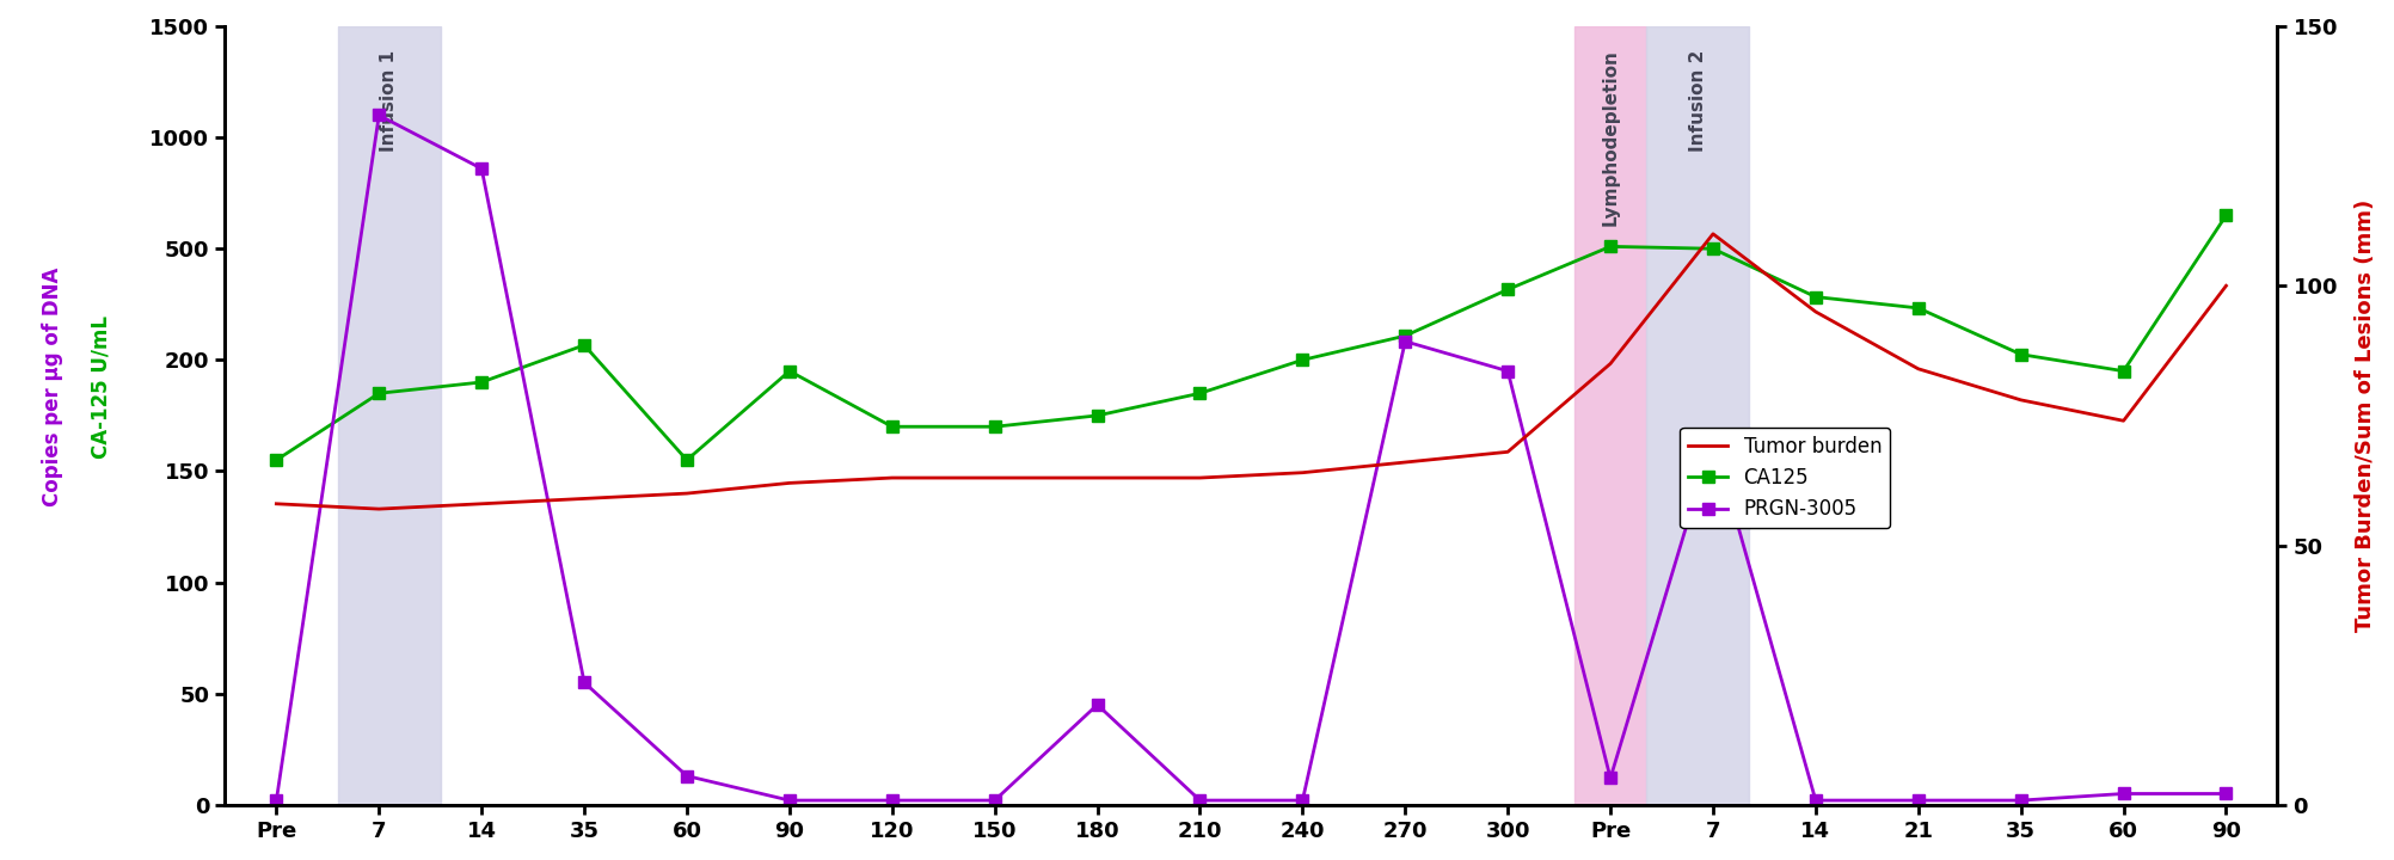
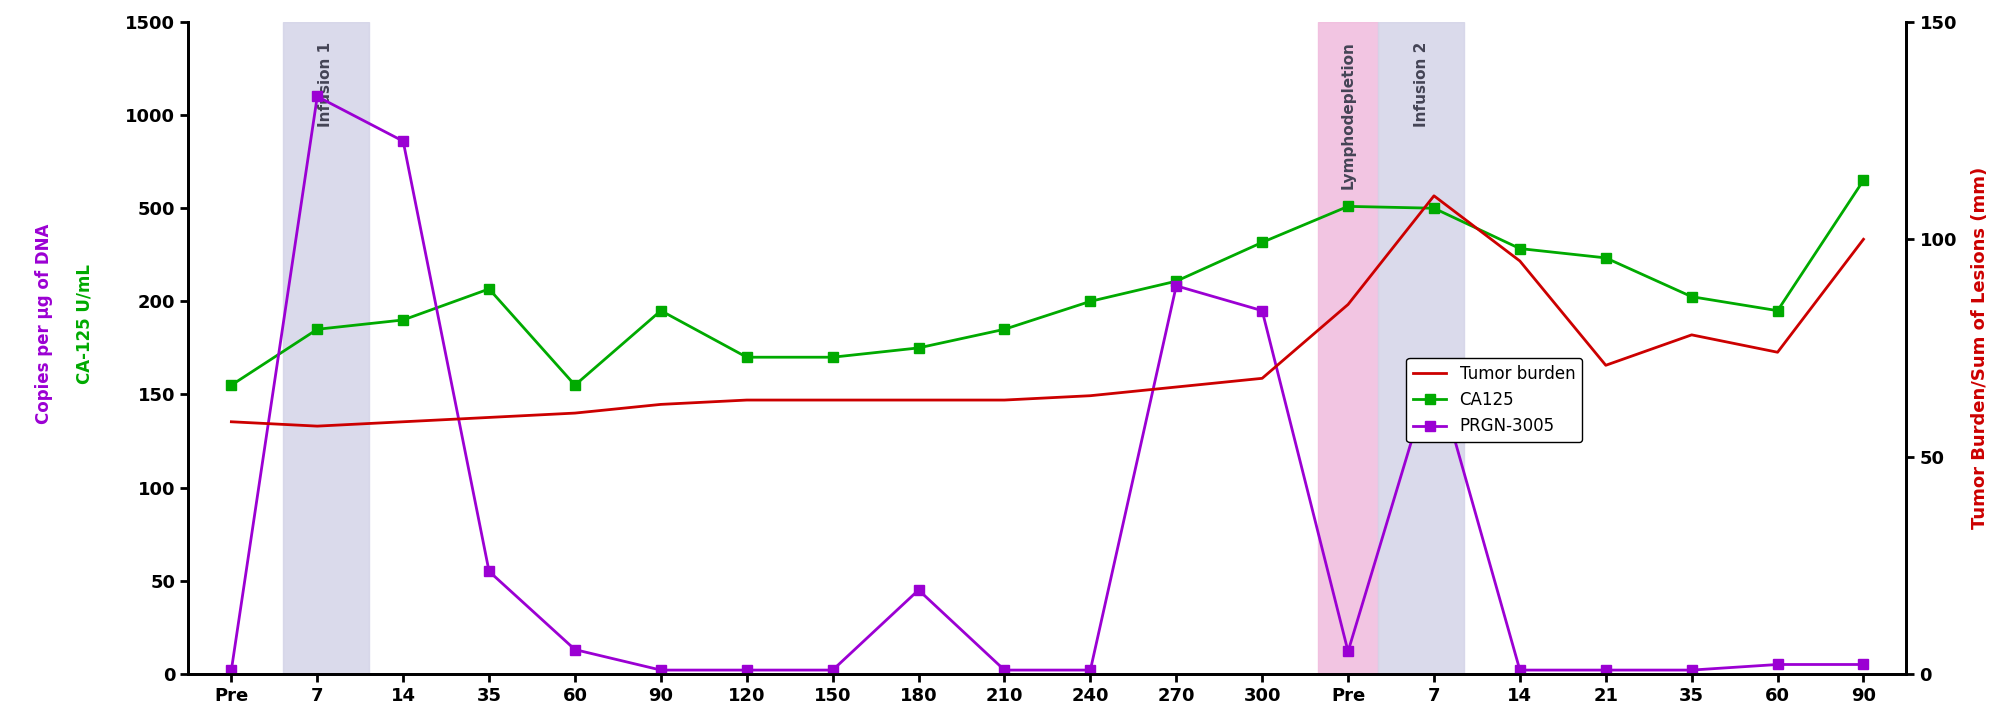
Tumor burden/21: 84 -> 71
